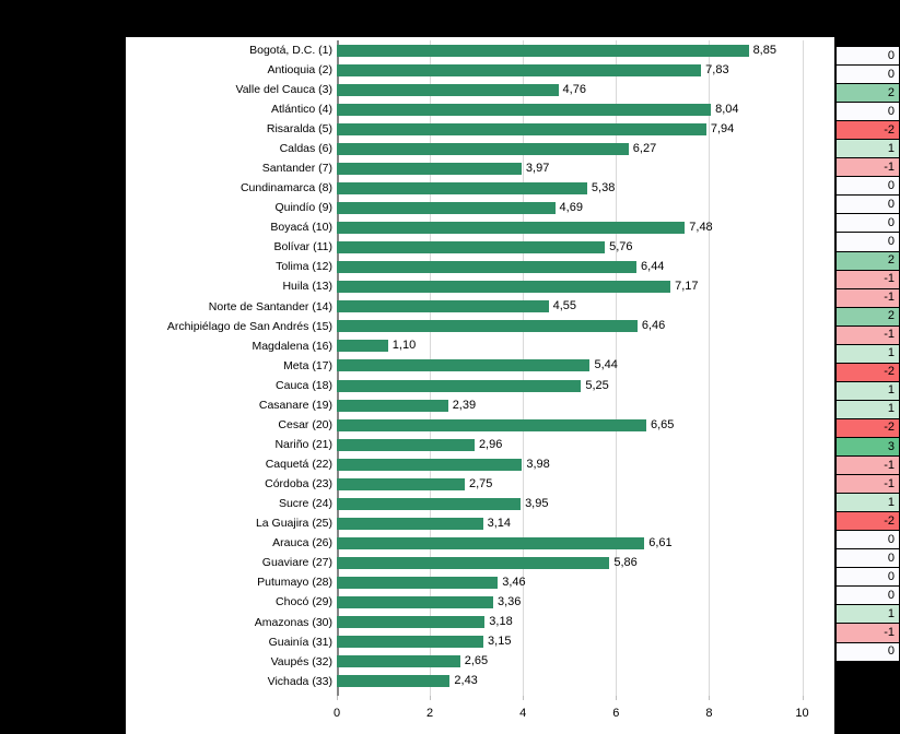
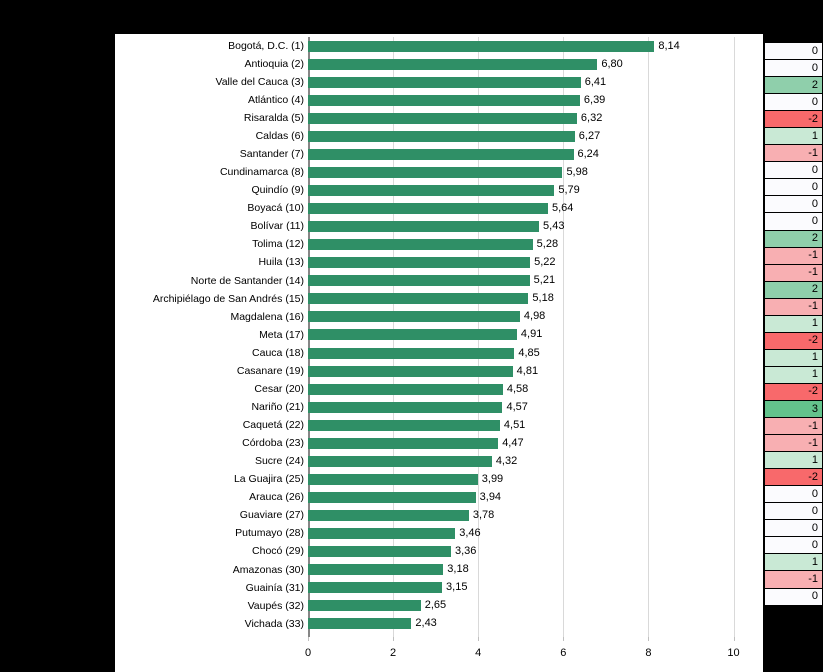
Bogotá, D.C. (1): 8,85 -> 8,14
Antioquia (2): 7,83 -> 6,80
Valle del Cauca (3): 4,76 -> 6,41
Atlántico (4): 8,04 -> 6,39
Risaralda (5): 7,94 -> 6,32
Santander (7): 3,97 -> 6,24
Cundinamarca (8): 5,38 -> 5,98
Quindío (9): 4,69 -> 5,79
Boyacá (10): 7,48 -> 5,64
Bolívar (11): 5,76 -> 5,43
Tolima (12): 6,44 -> 5,28
Huila (13): 7,17 -> 5,22
Norte de Santander (14): 4,55 -> 5,21
Archipiélago de San Andrés (15): 6,46 -> 5,18
Magdalena (16): 1,10 -> 4,98
Meta (17): 5,44 -> 4,91
Cauca (18): 5,25 -> 4,85
Casanare (19): 2,39 -> 4,81
Cesar (20): 6,65 -> 4,58
Nariño (21): 2,96 -> 4,57
Caquetá (22): 3,98 -> 4,51
Córdoba (23): 2,75 -> 4,47
Sucre (24): 3,95 -> 4,32
La Guajira (25): 3,14 -> 3,99
Arauca (26): 6,61 -> 3,94
Guaviare (27): 5,86 -> 3,78
